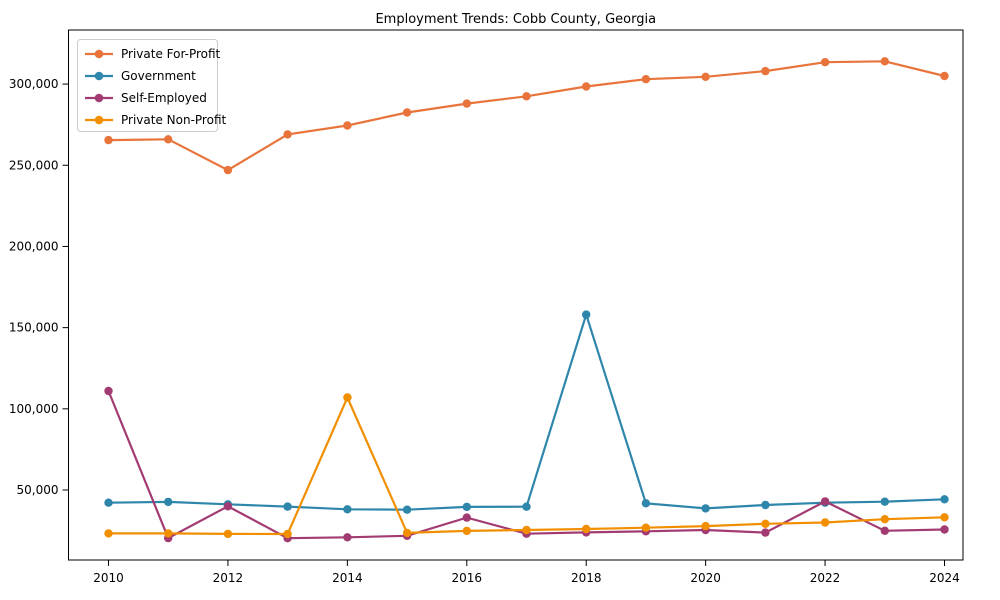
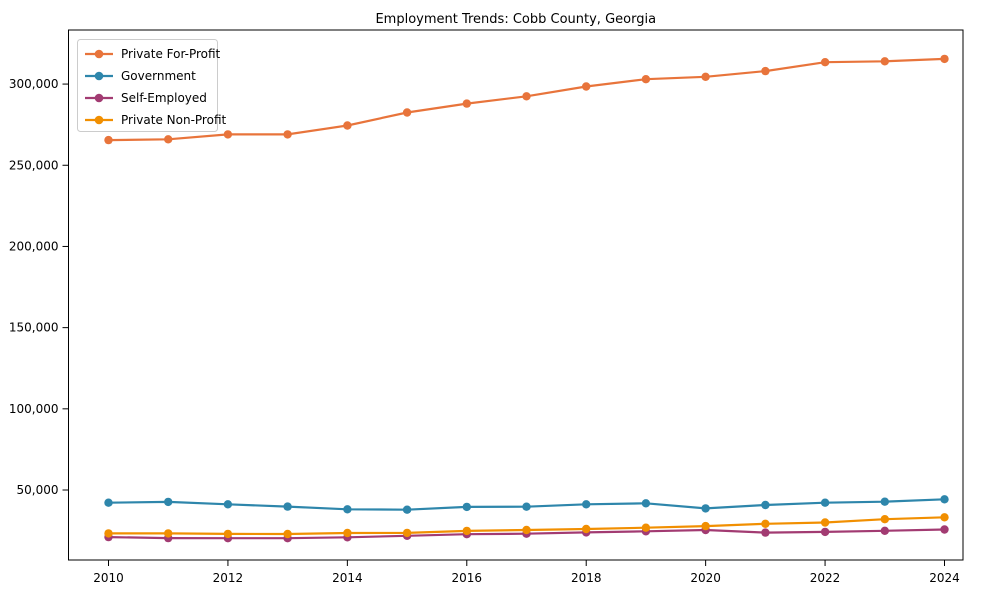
Self-Employed/2010: 111000 -> 21000
Private For-Profit/2012: 247000 -> 269000
Self-Employed/2012: 40000 -> 20000
Private Non-Profit/2014: 107000 -> 24000
Self-Employed/2016: 33000 -> 23000
Government/2018: 158000 -> 41000
Self-Employed/2022: 43000 -> 24000
Private For-Profit/2024: 305000 -> 316000
